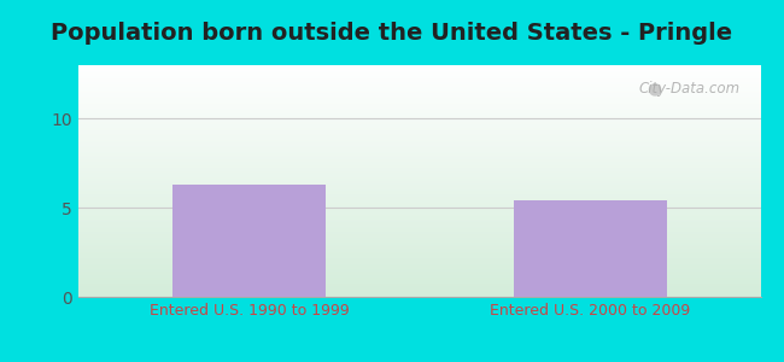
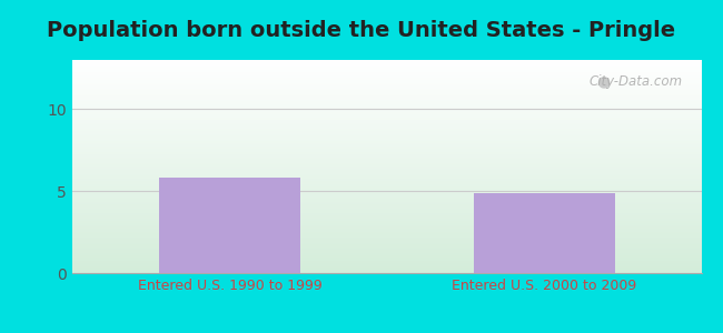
Entered U.S. 1990 to 1999: 6.3 -> 5.8
Entered U.S. 2000 to 2009: 5.4 -> 4.9
